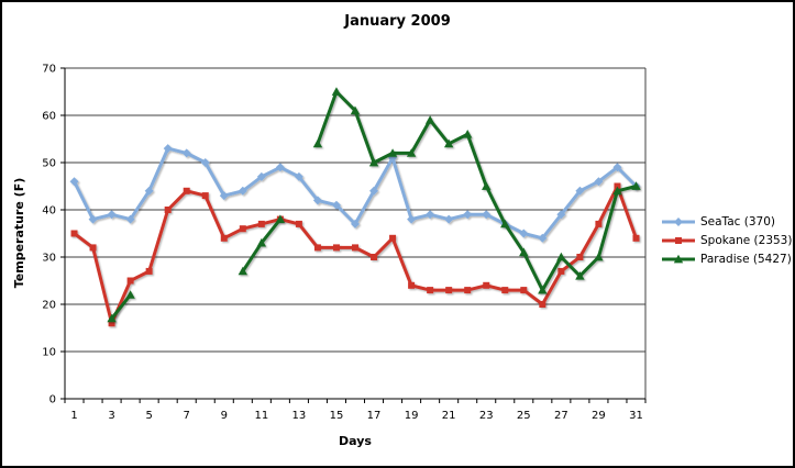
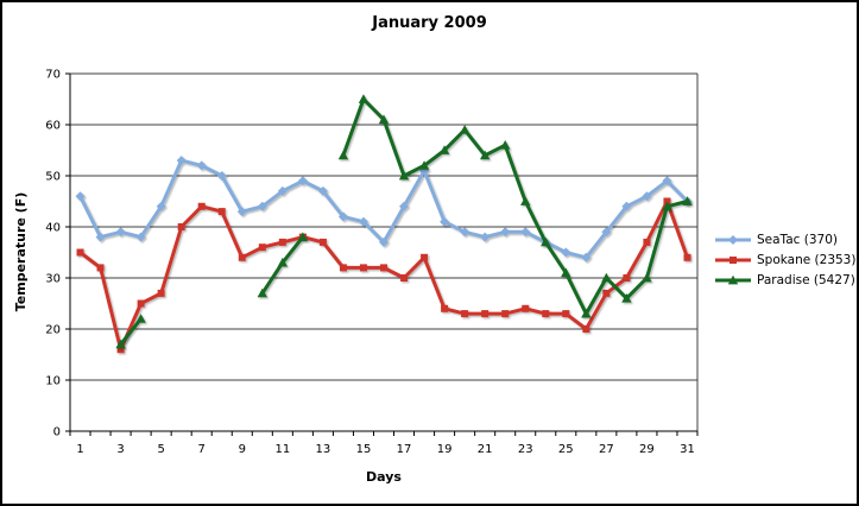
SeaTac (370)/19: 38 -> 41
Paradise (5427)/19: 52 -> 55
